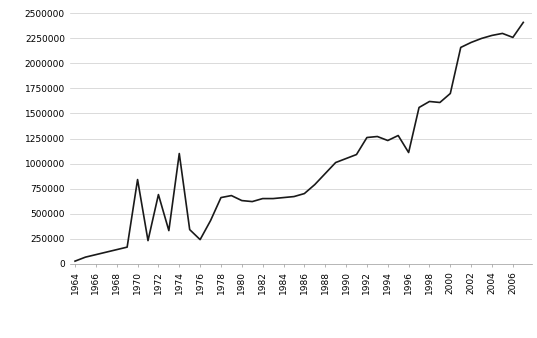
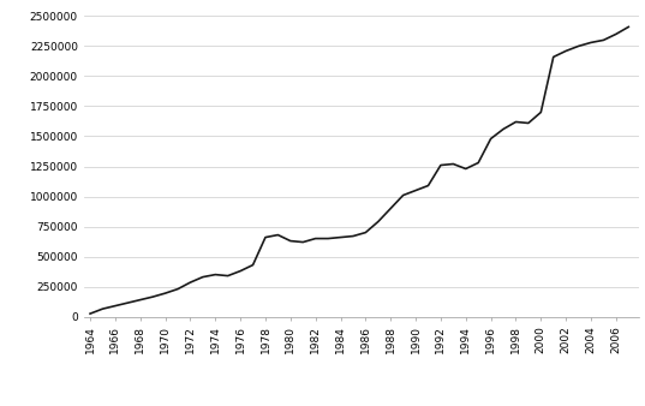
1970: 840000 -> 200000
1972: 690000 -> 280000
1974: 1100000 -> 350000
1976: 240000 -> 380000
1996: 1110000 -> 1480000
2006: 2260000 -> 2350000
